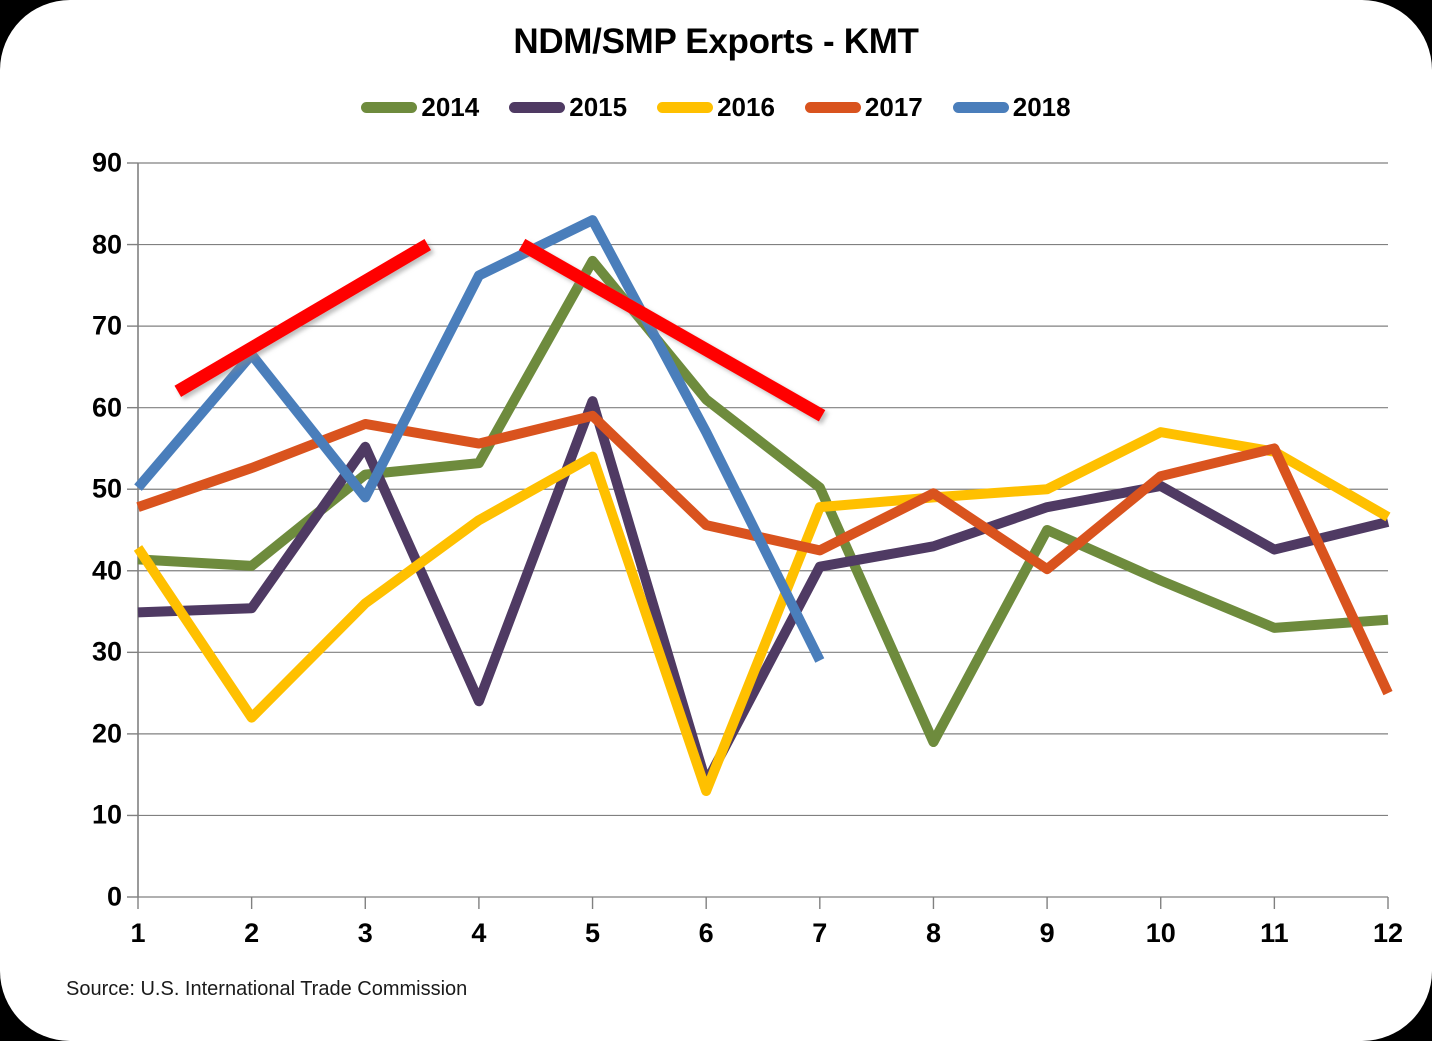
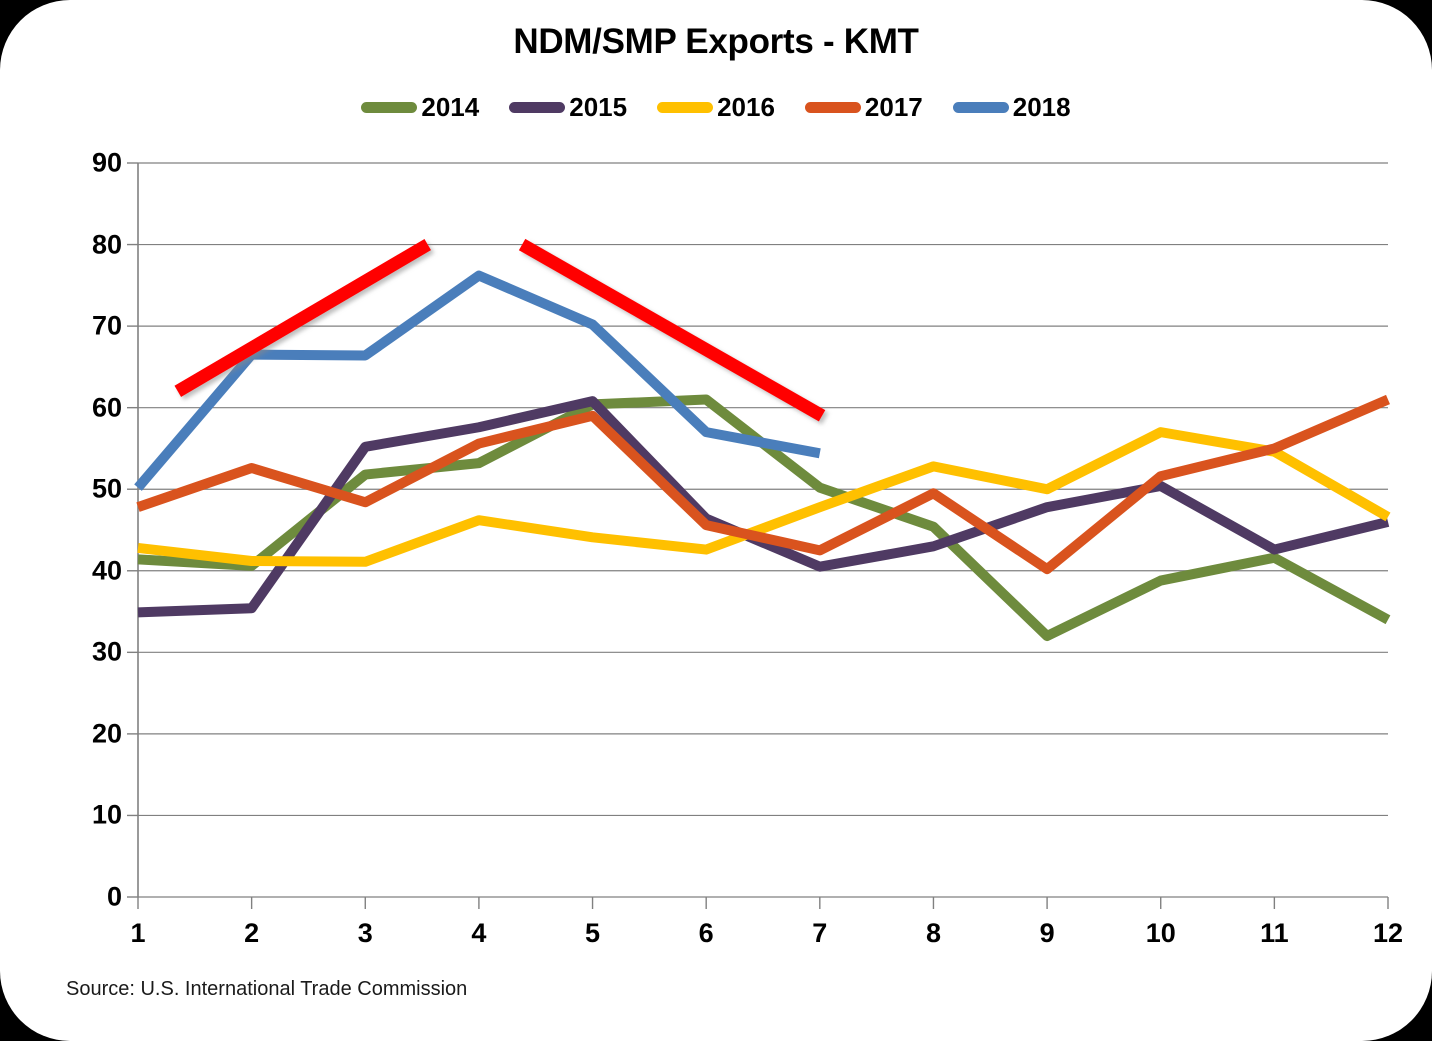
2016/2: 22 -> 41
2016/3: 36 -> 41
2017/3: 58 -> 48
2018/3: 49 -> 66
2015/4: 24 -> 58
2014/5: 78 -> 60
2016/5: 54 -> 44
2018/5: 83 -> 70
2015/6: 14 -> 46
2016/6: 13 -> 43
2018/7: 29 -> 54
2014/8: 19 -> 45
2016/8: 49 -> 53
2014/9: 45 -> 32
2014/11: 33 -> 42
2017/12: 25 -> 61
